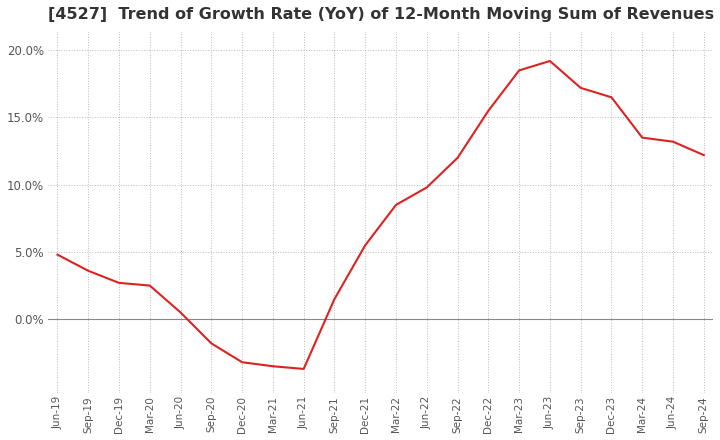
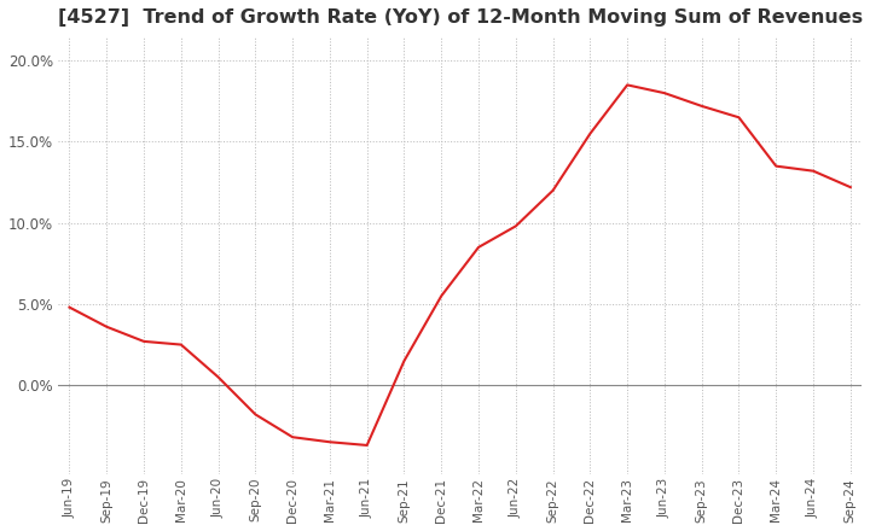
Jun-23: 19.2% -> 18.0%
